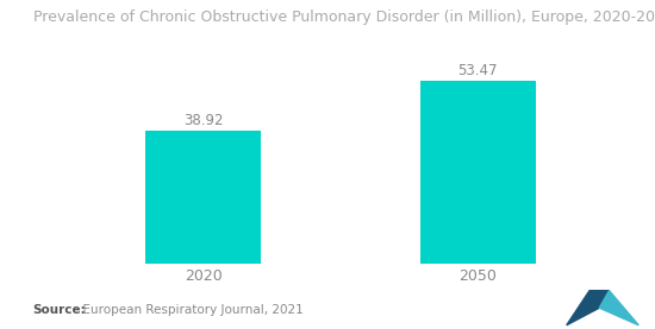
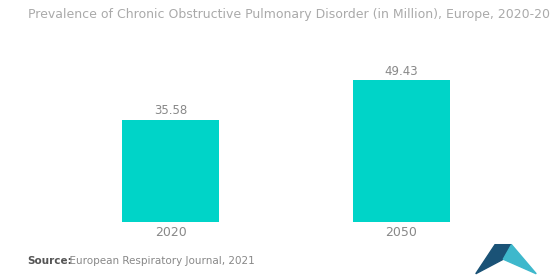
2020: 38.92 -> 35.58
2050: 53.47 -> 49.43
